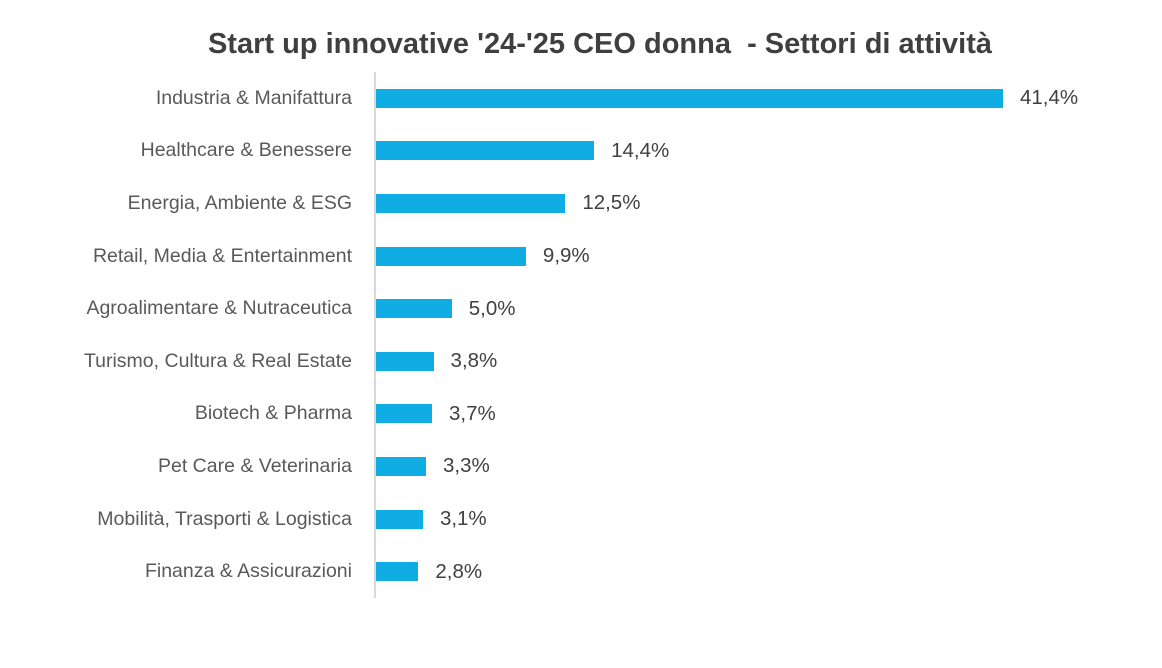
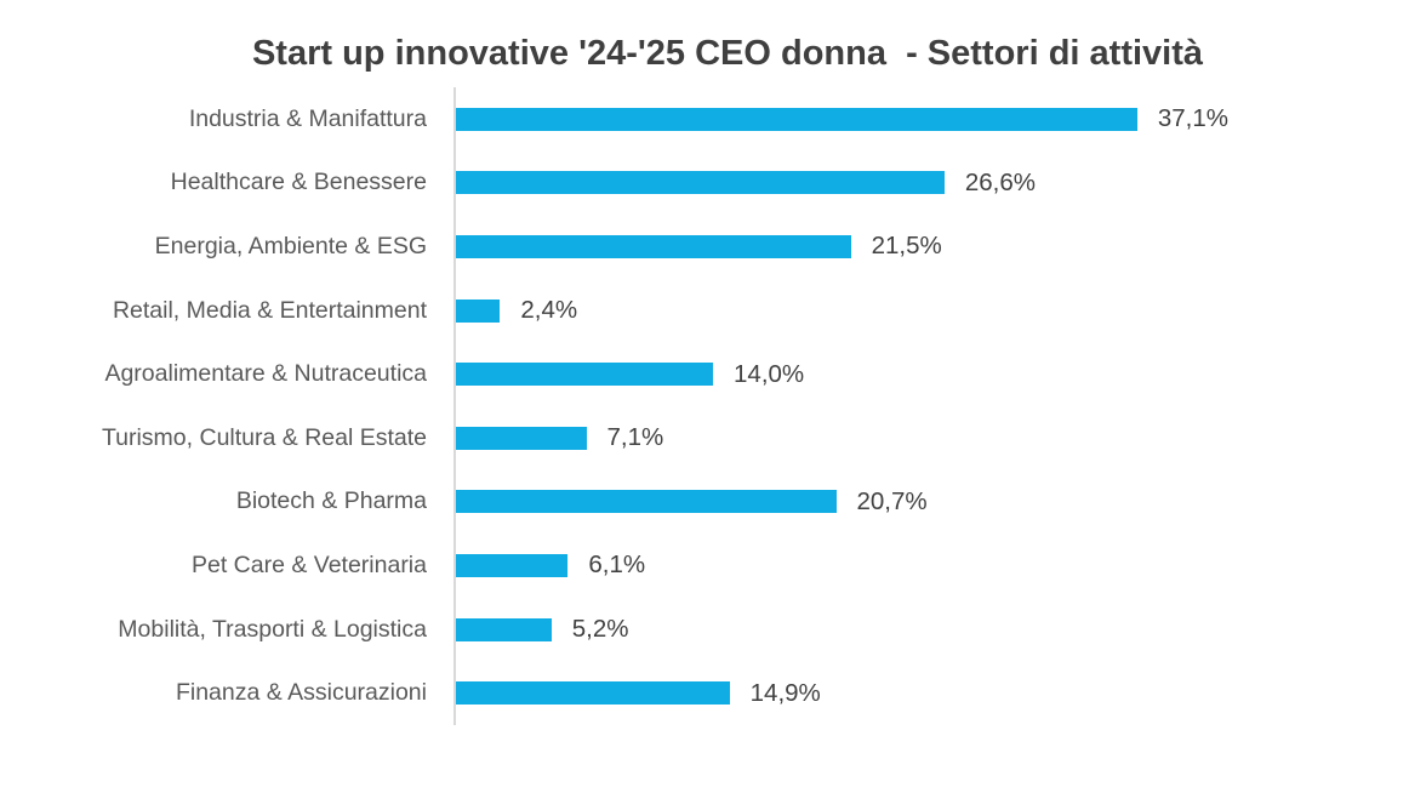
Industria & Manifattura: 41,4% -> 37,1%
Healthcare & Benessere: 14,4% -> 26,6%
Energia, Ambiente & ESG: 12,5% -> 21,5%
Retail, Media & Entertainment: 9,9% -> 2,4%
Agroalimentare & Nutraceutica: 5,0% -> 14,0%
Turismo, Cultura & Real Estate: 3,8% -> 7,1%
Biotech & Pharma: 3,7% -> 20,7%
Pet Care & Veterinaria: 3,3% -> 6,1%
Mobilità, Trasporti & Logistica: 3,1% -> 5,2%
Finanza & Assicurazioni: 2,8% -> 14,9%
